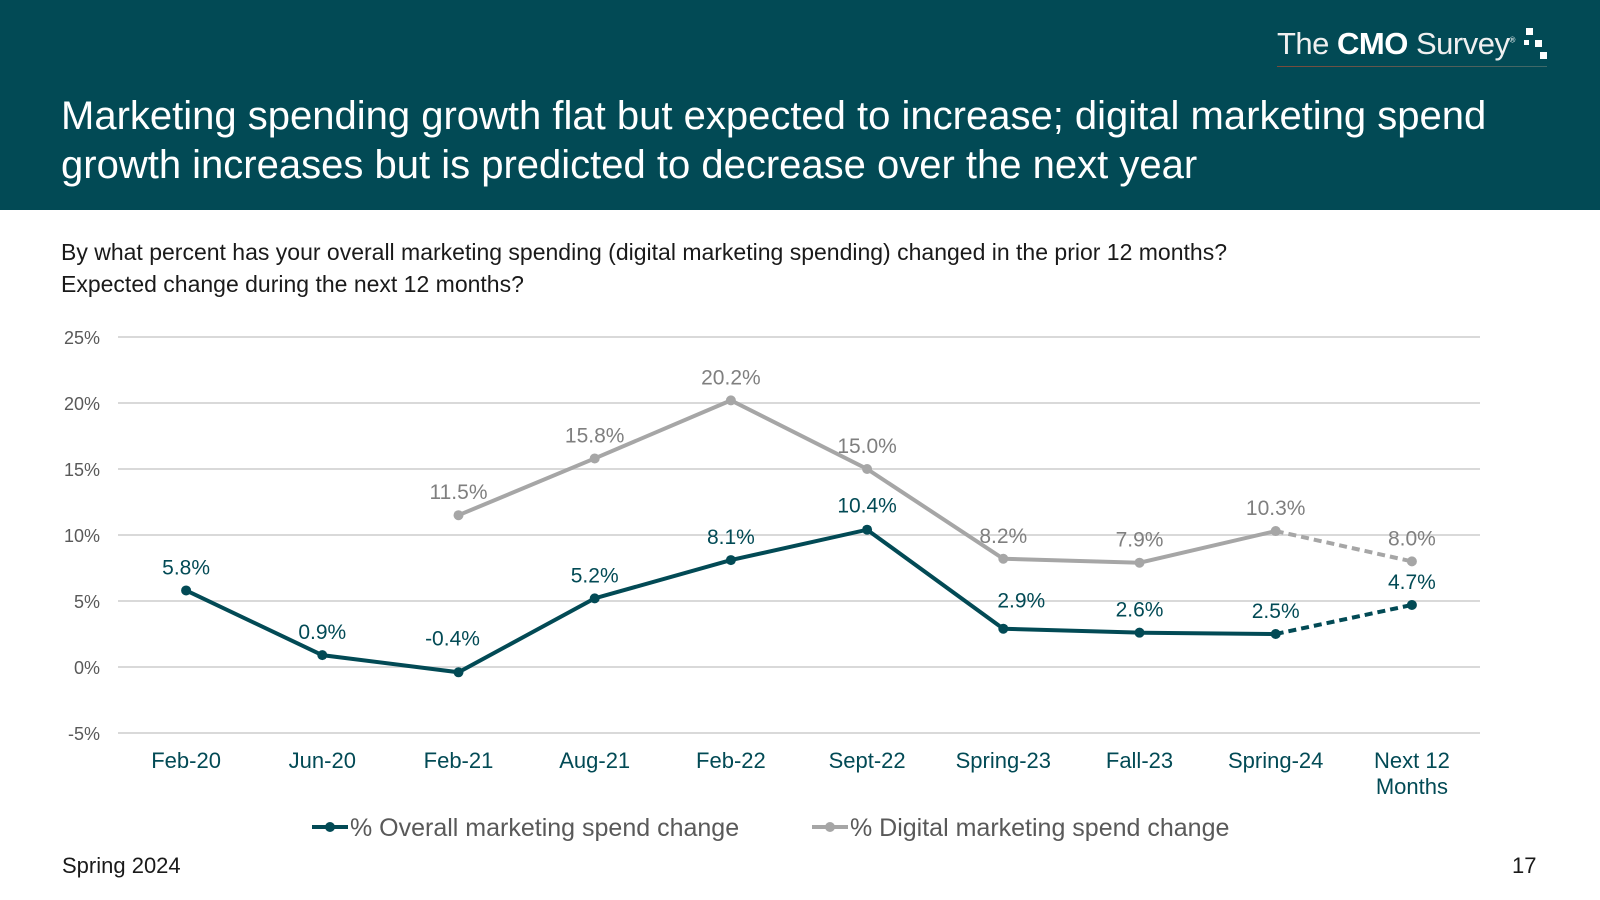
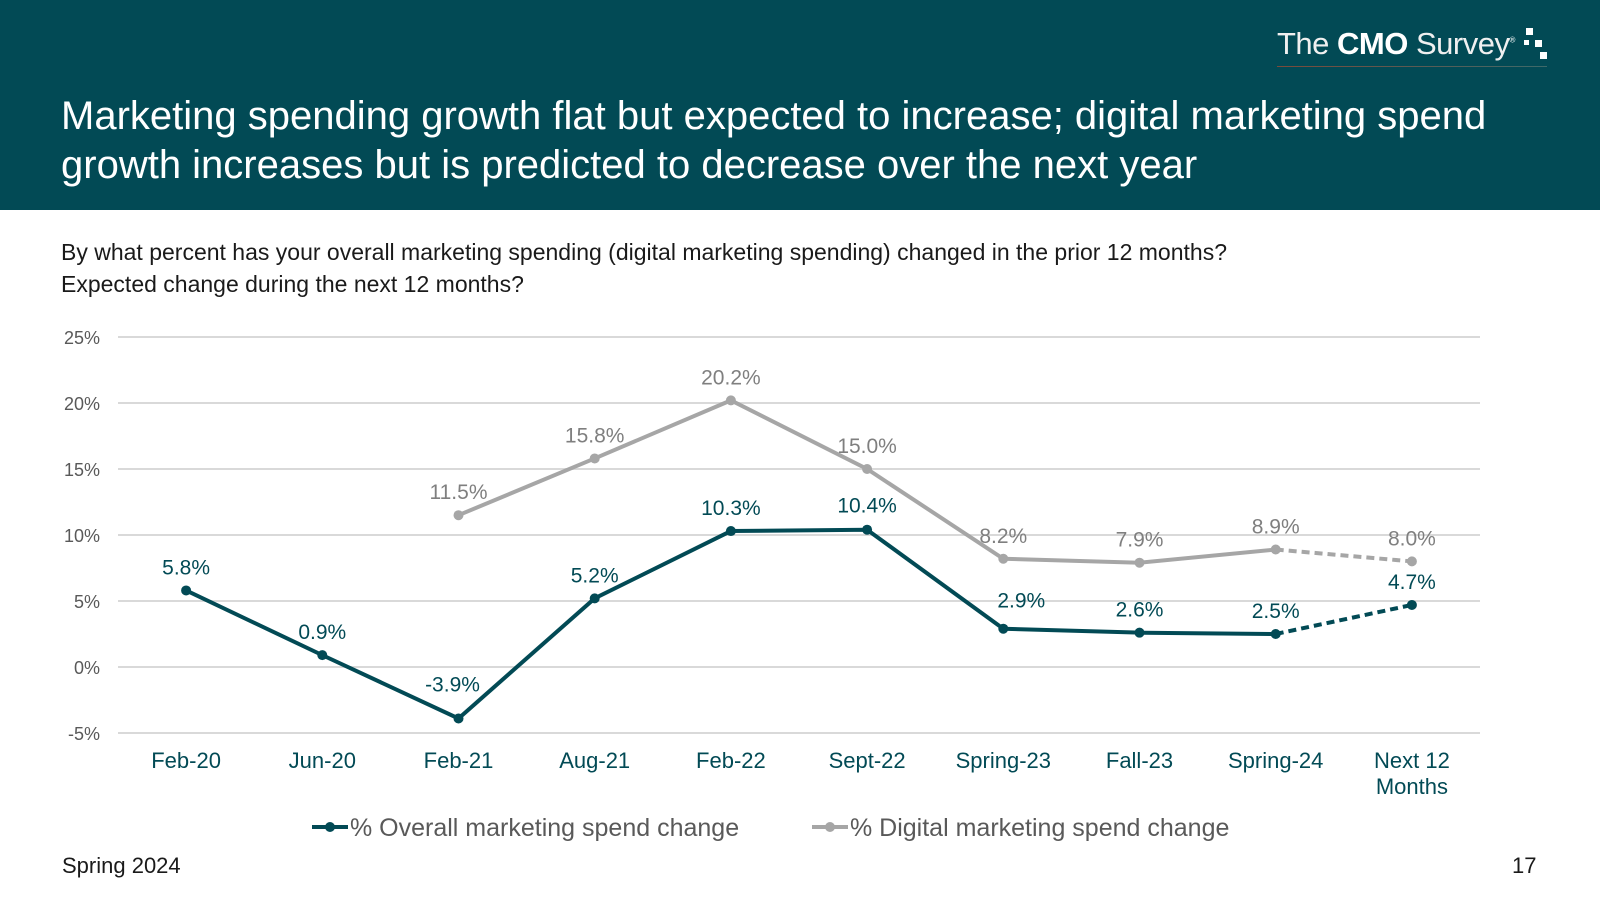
% Overall marketing spend change/Feb-21: -0.4% -> -3.9%
% Overall marketing spend change/Feb-22: 8.1% -> 10.3%
% Digital marketing spend change/Spring-24: 10.3% -> 8.9%
